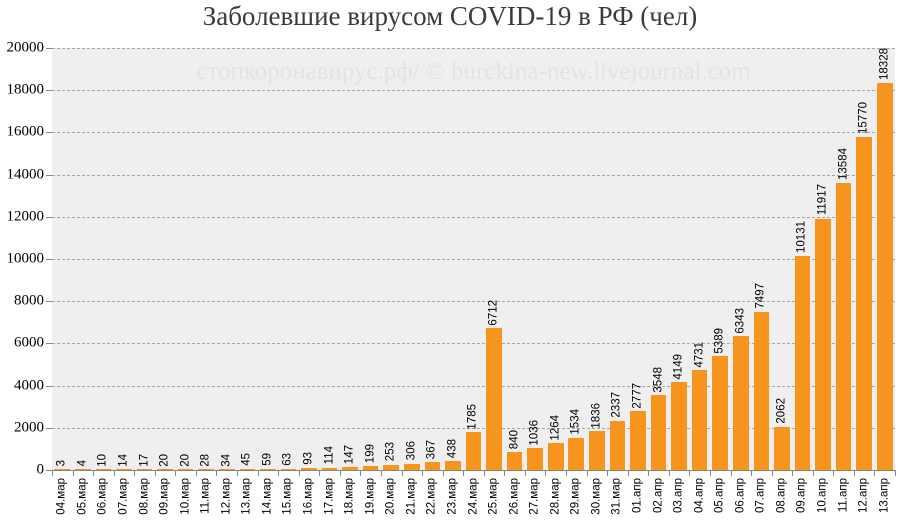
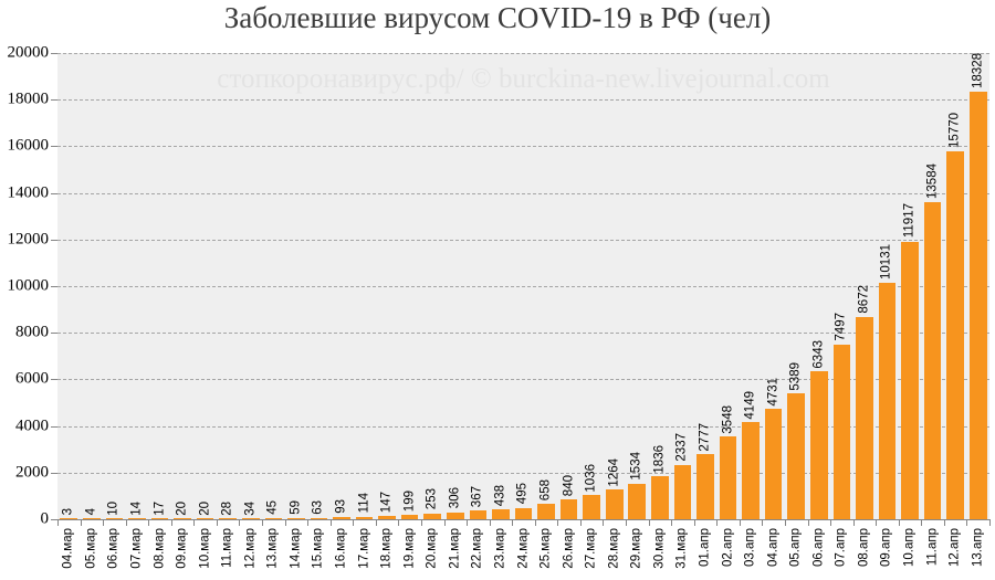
24.мар: 1785 -> 495
25.мар: 6712 -> 658
08.апр: 2062 -> 8672
